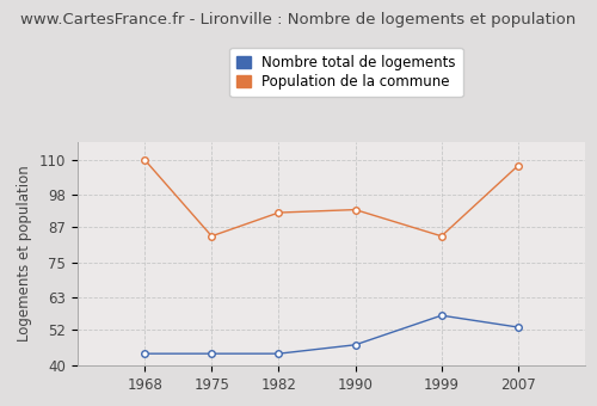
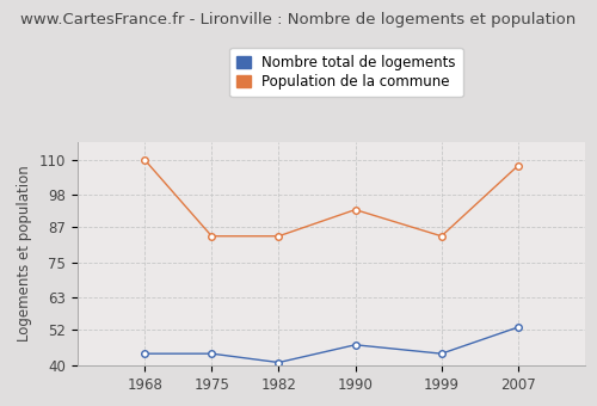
Nombre total de logements/1982: 44 -> 41
Population de la commune/1982: 92 -> 84
Nombre total de logements/1999: 57 -> 44
